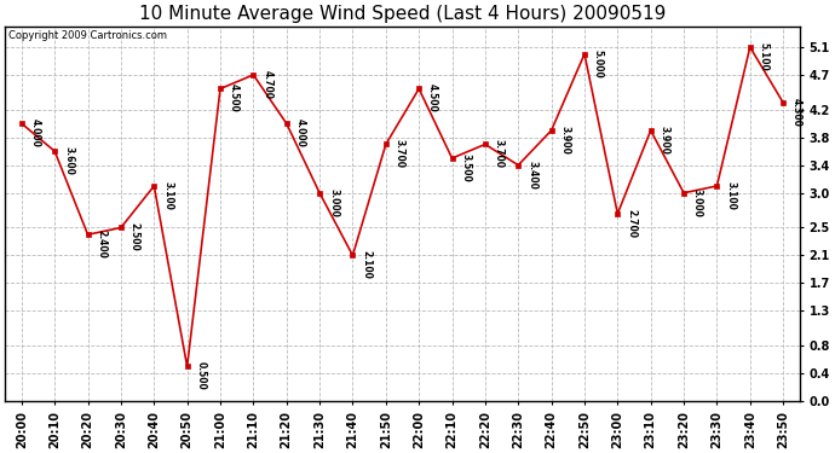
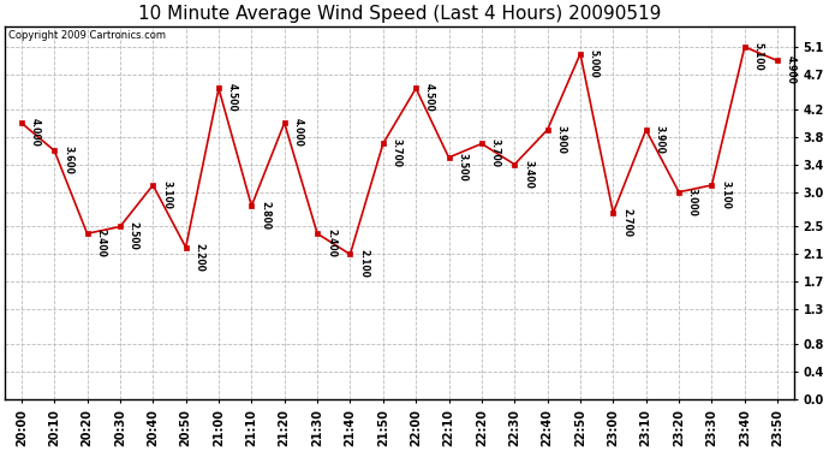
20:50: 0.500 -> 2.200
21:10: 4.700 -> 2.800
21:30: 3.000 -> 2.400
23:50: 4.300 -> 4.900
